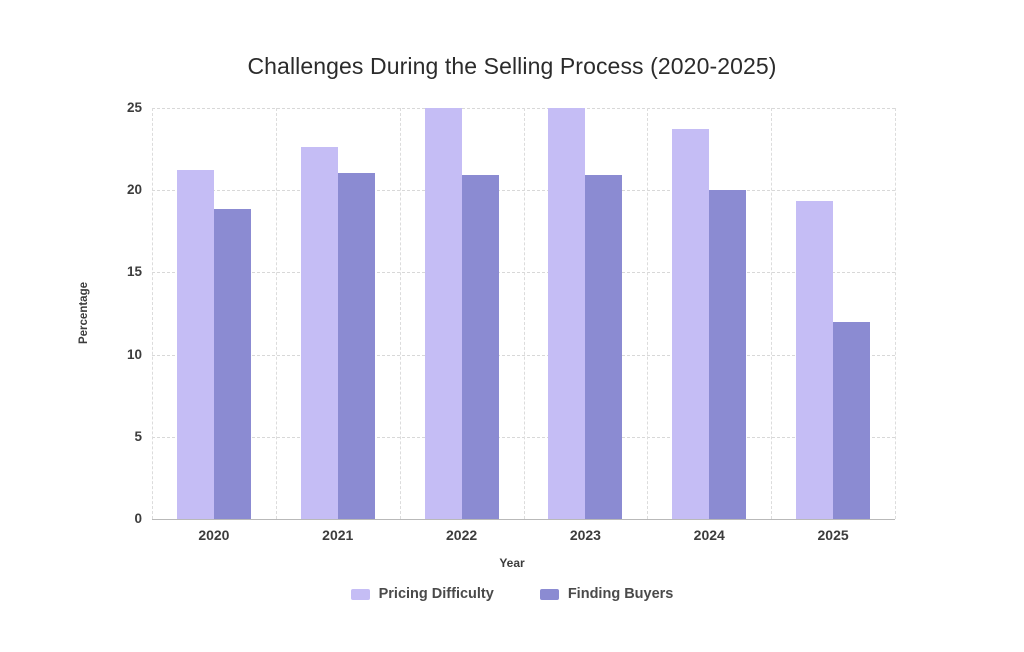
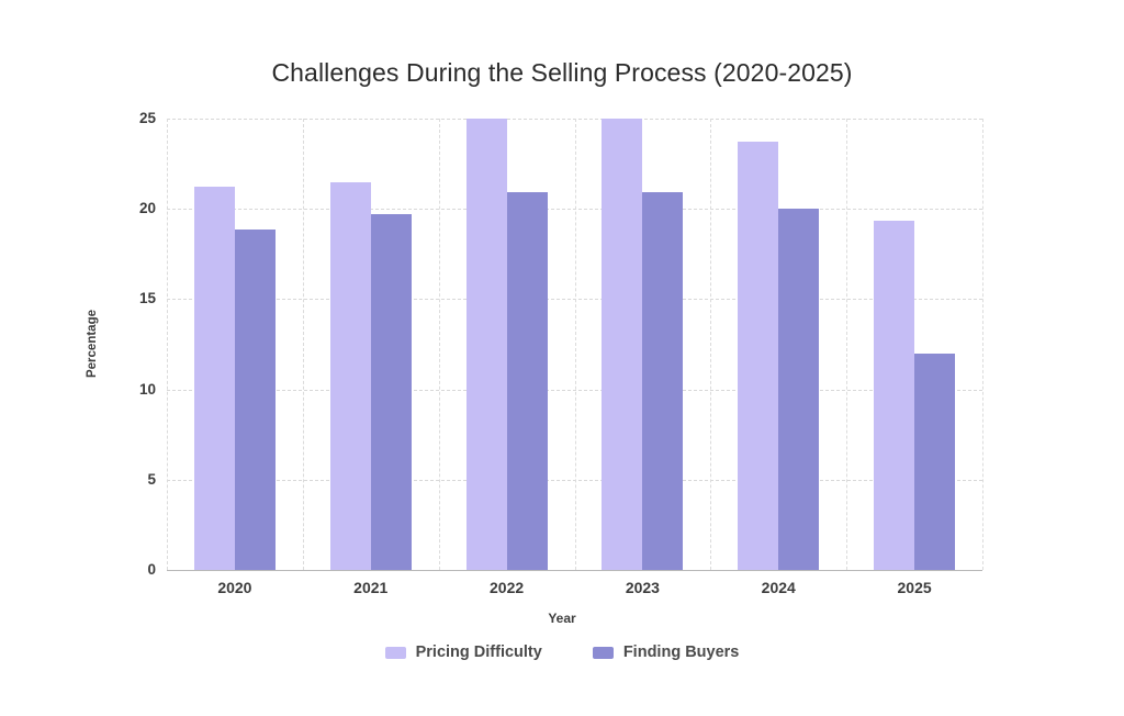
Pricing Difficulty/2021: 22.6 -> 21.5
Finding Buyers/2021: 21.1 -> 19.7
